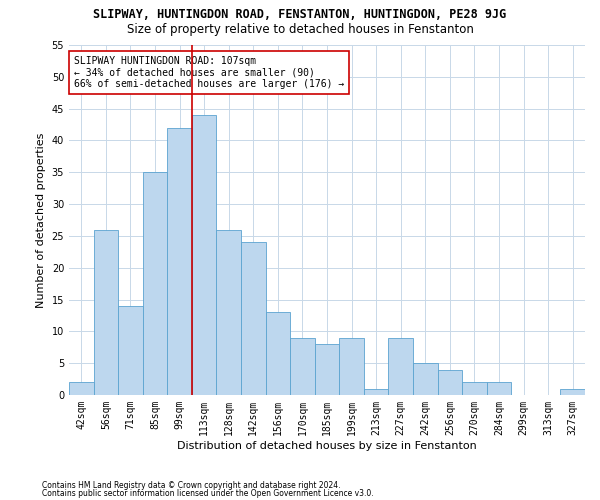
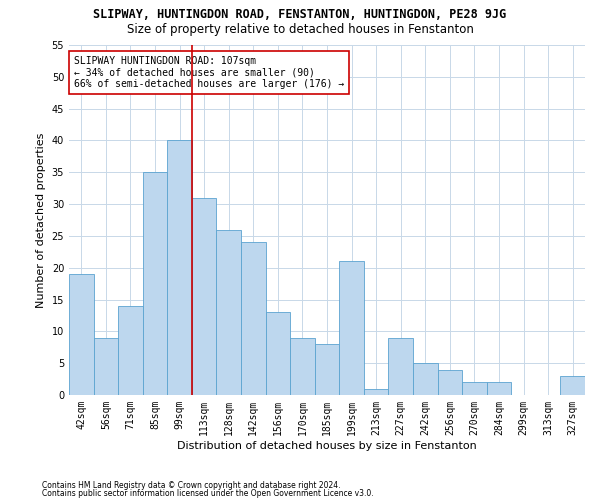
42sqm: 2 -> 19
56sqm: 26 -> 9
99sqm: 42 -> 40
113sqm: 44 -> 31
199sqm: 9 -> 21
327sqm: 1 -> 3
